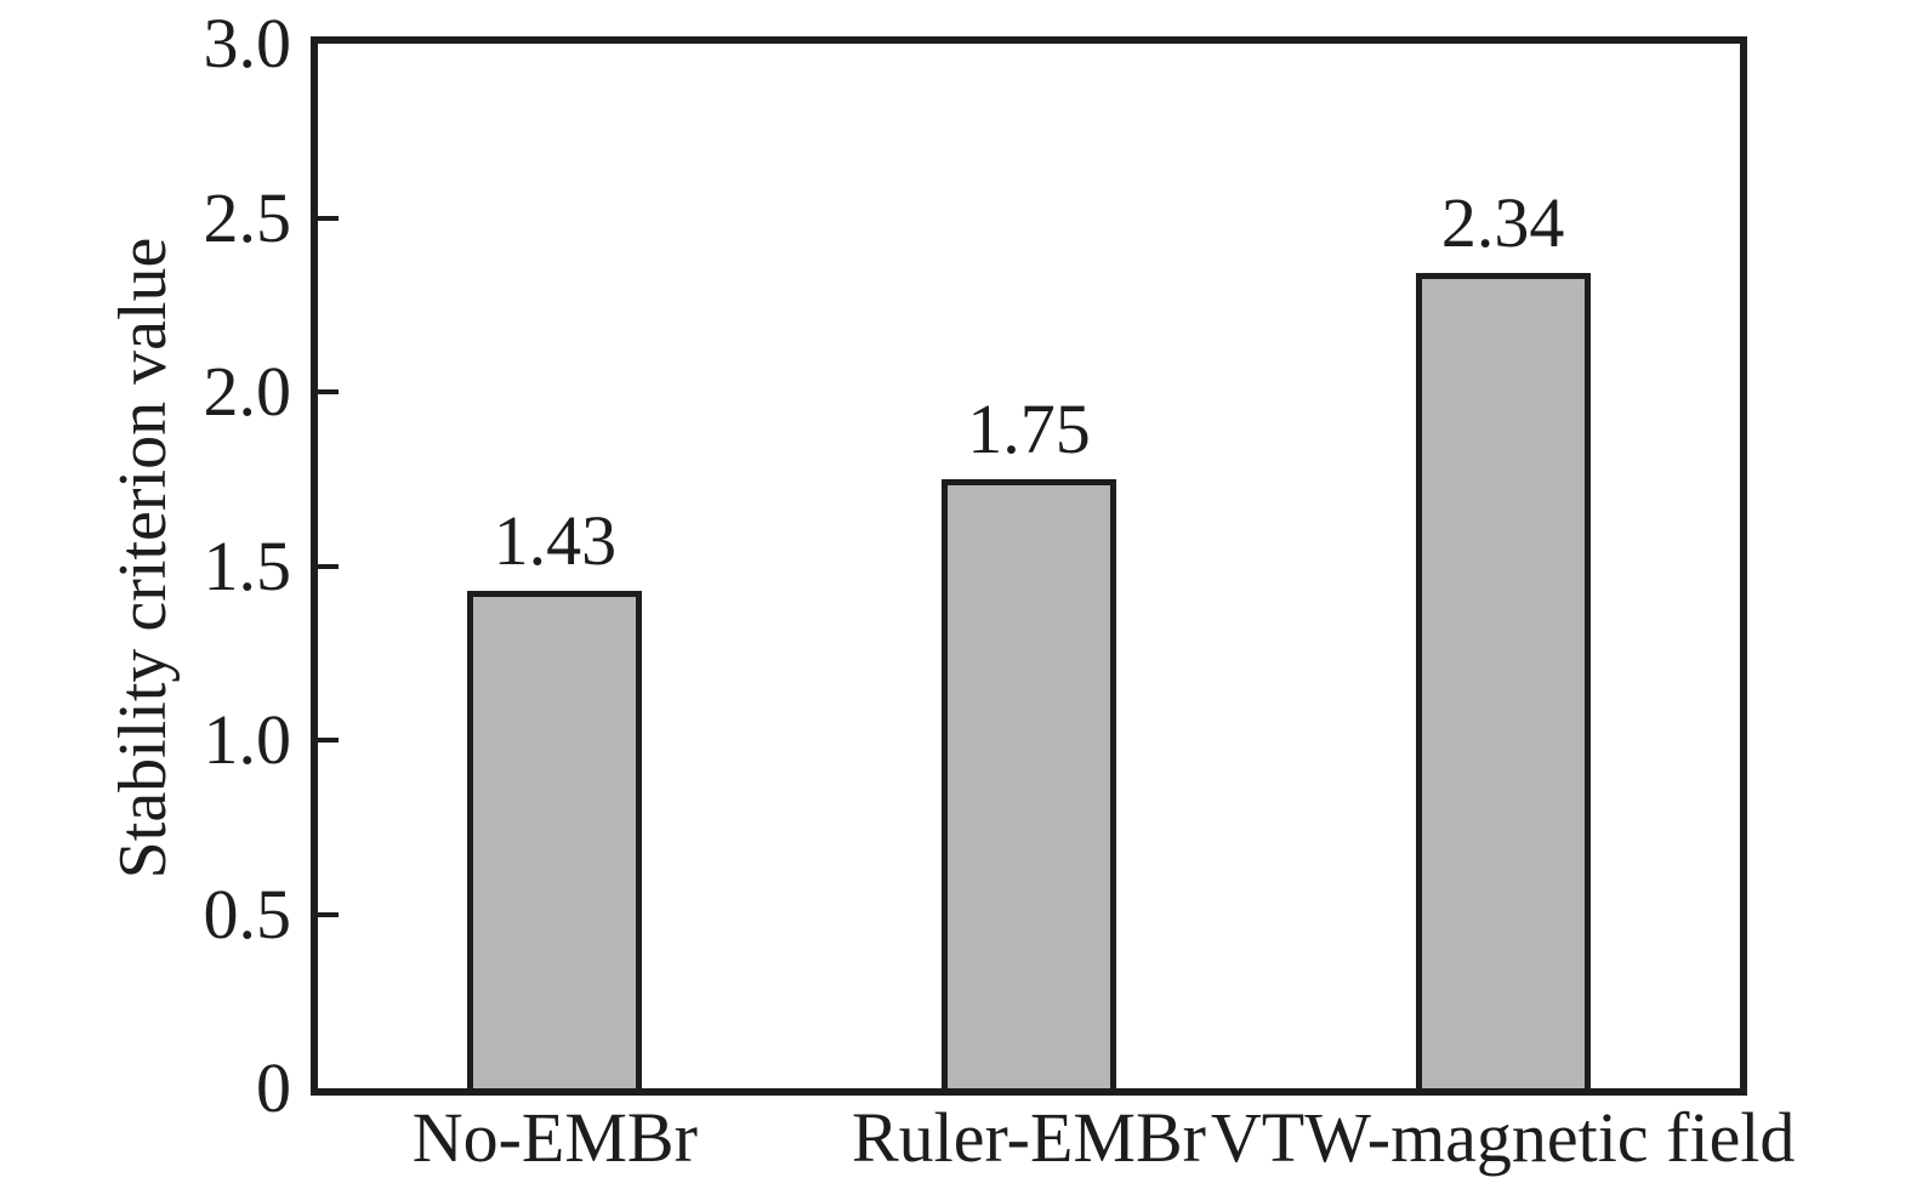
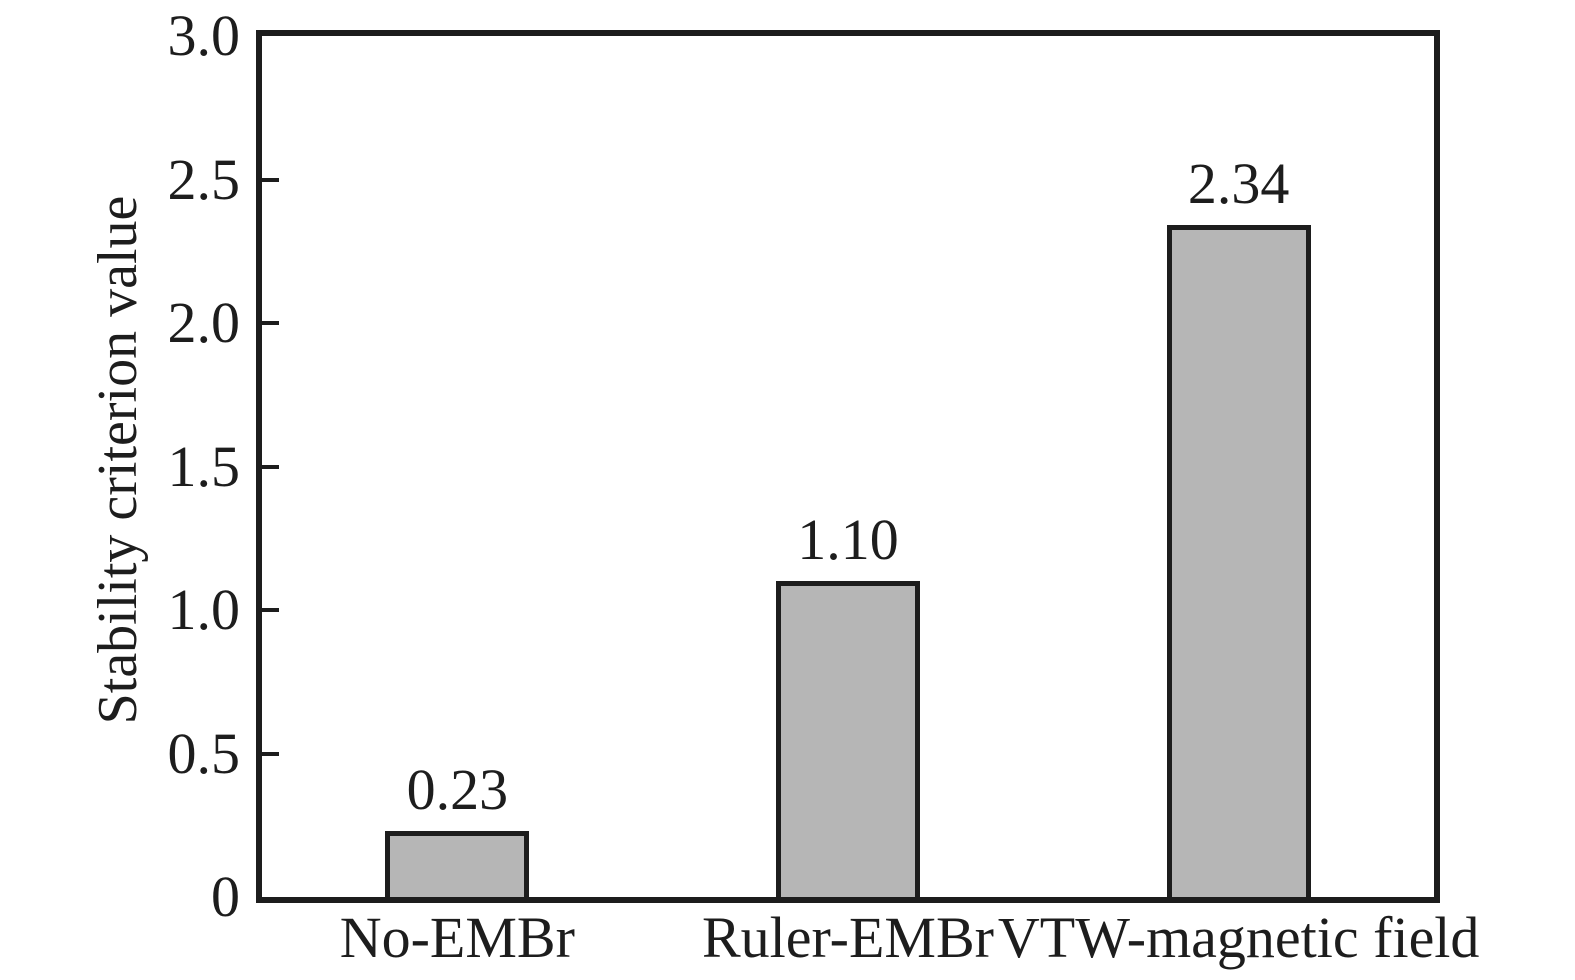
No-EMBr: 1.43 -> 0.23
Ruler-EMBr: 1.75 -> 1.10
